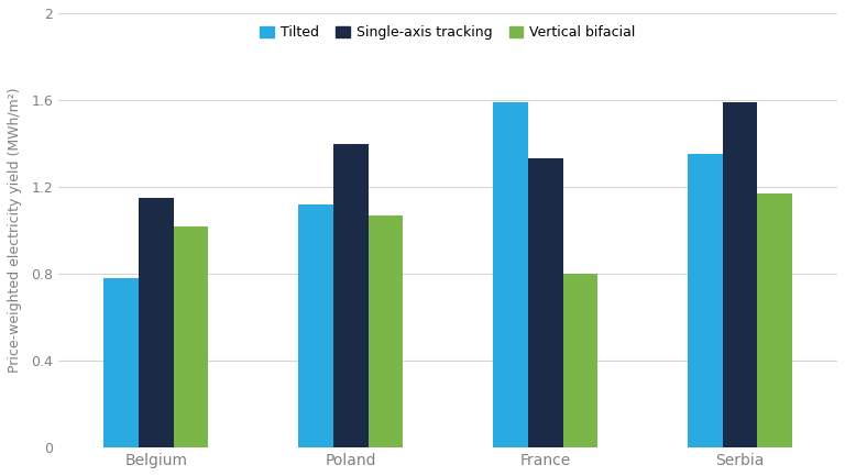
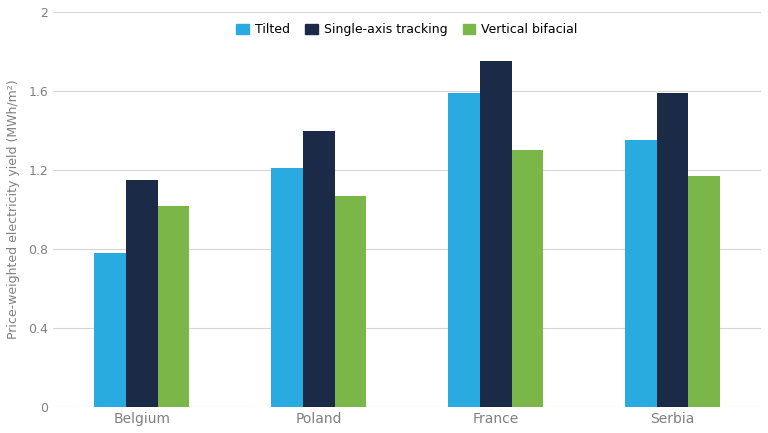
Tilted/Poland: 1.12 -> 1.21
Single-axis tracking/France: 1.33 -> 1.75
Vertical bifacial/France: 0.80 -> 1.30
